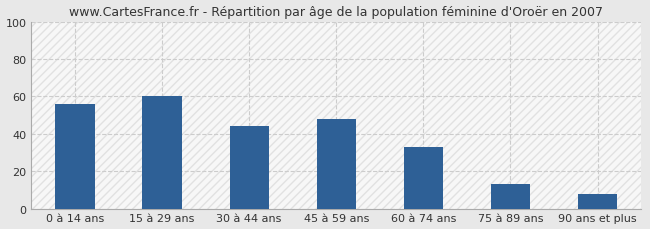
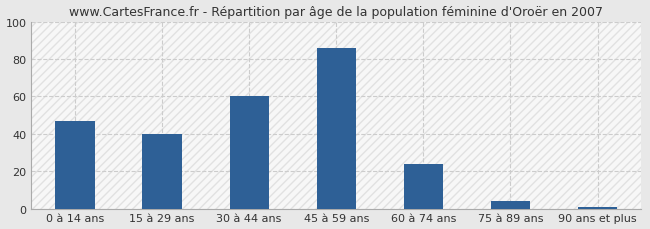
0 à 14 ans: 56 -> 47
15 à 29 ans: 60 -> 40
30 à 44 ans: 44 -> 60
45 à 59 ans: 48 -> 86
60 à 74 ans: 33 -> 24
75 à 89 ans: 13 -> 4
90 ans et plus: 8 -> 1
